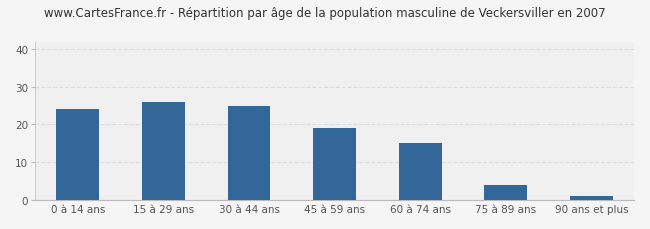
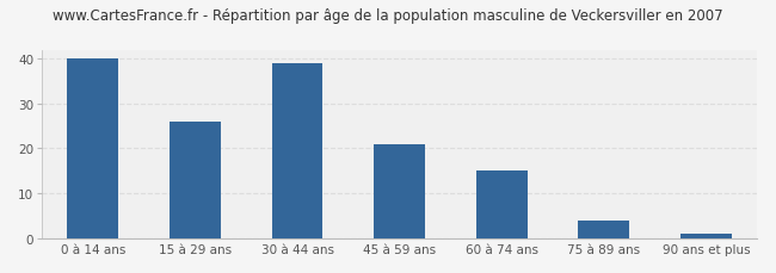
0 à 14 ans: 24 -> 40
30 à 44 ans: 25 -> 39
45 à 59 ans: 19 -> 21
